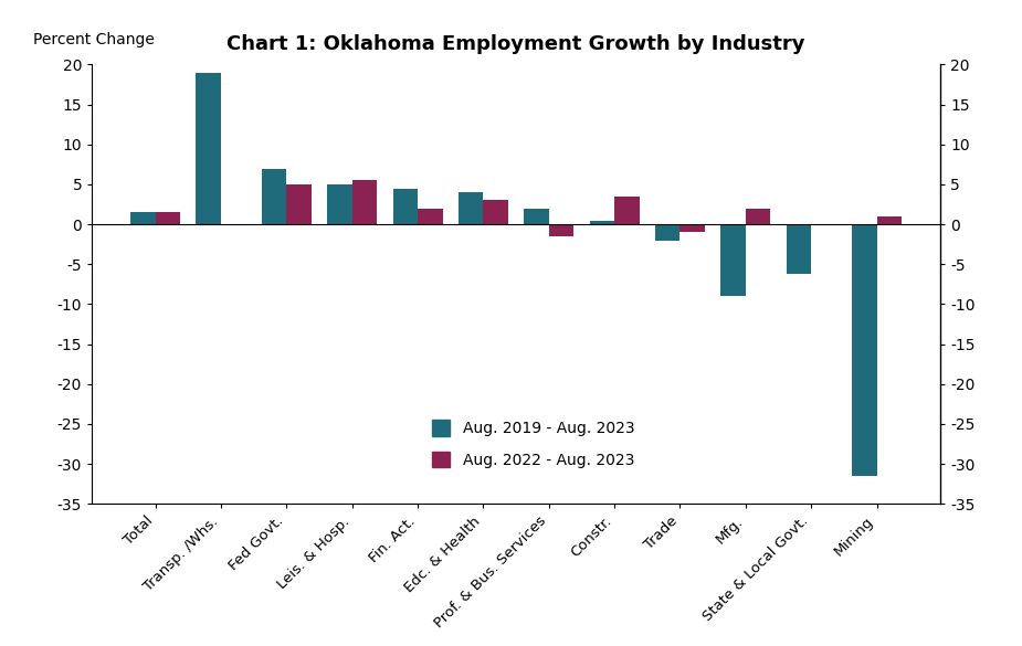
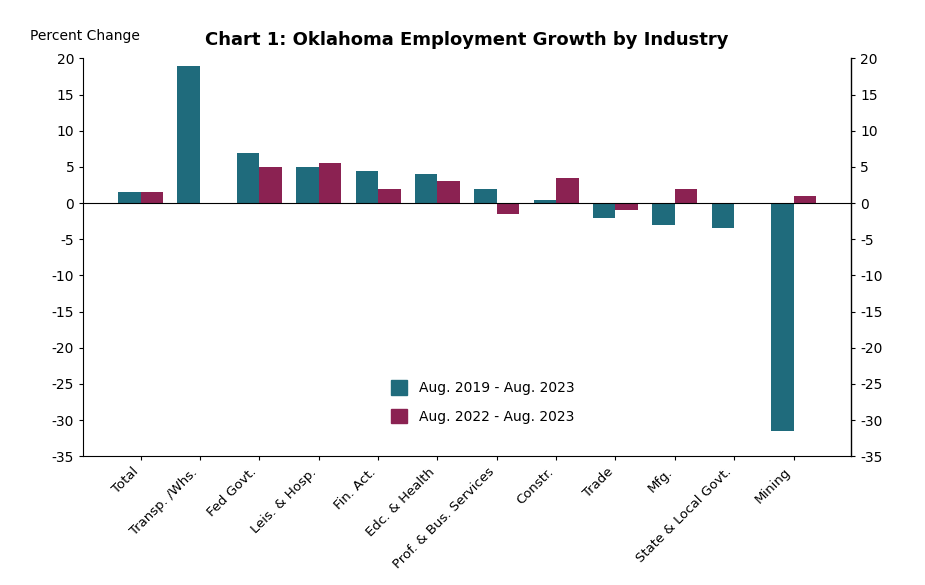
Aug. 2019 - Aug. 2023/Mfg.: -9.0 -> -3.0
Aug. 2019 - Aug. 2023/State & Local Govt.: -6.2 -> -3.5
